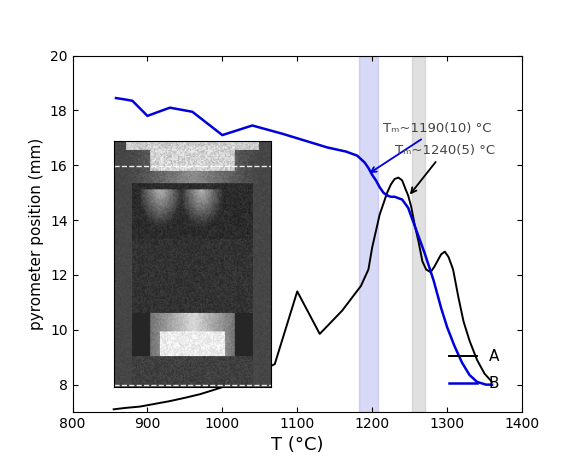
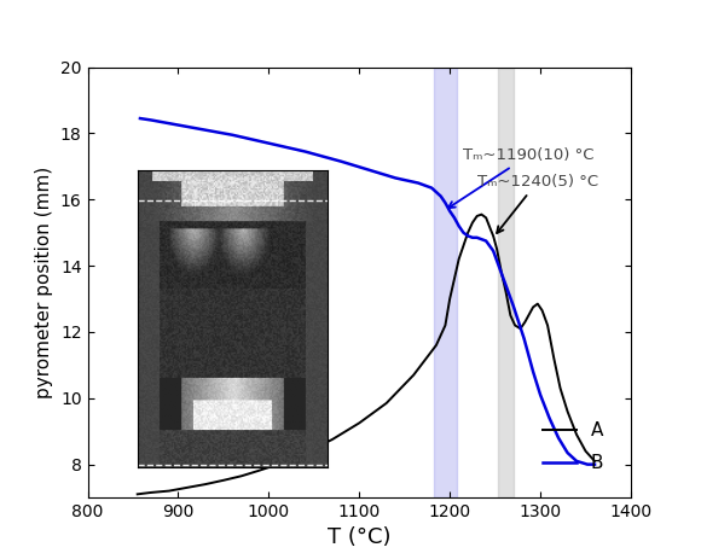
B/900: 17.80 -> 18.25
B/1000: 17.10 -> 17.70
A/1100: 11.40 -> 9.25
